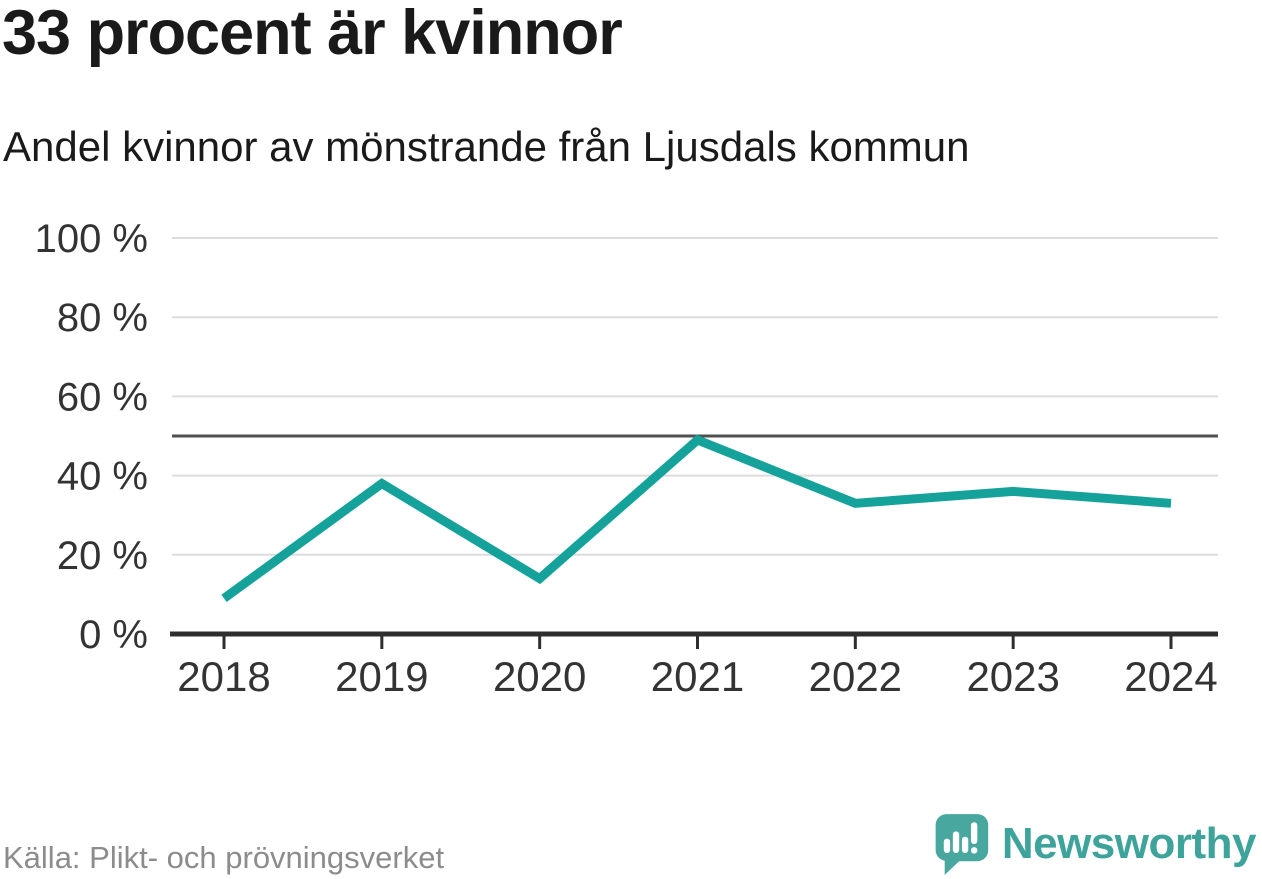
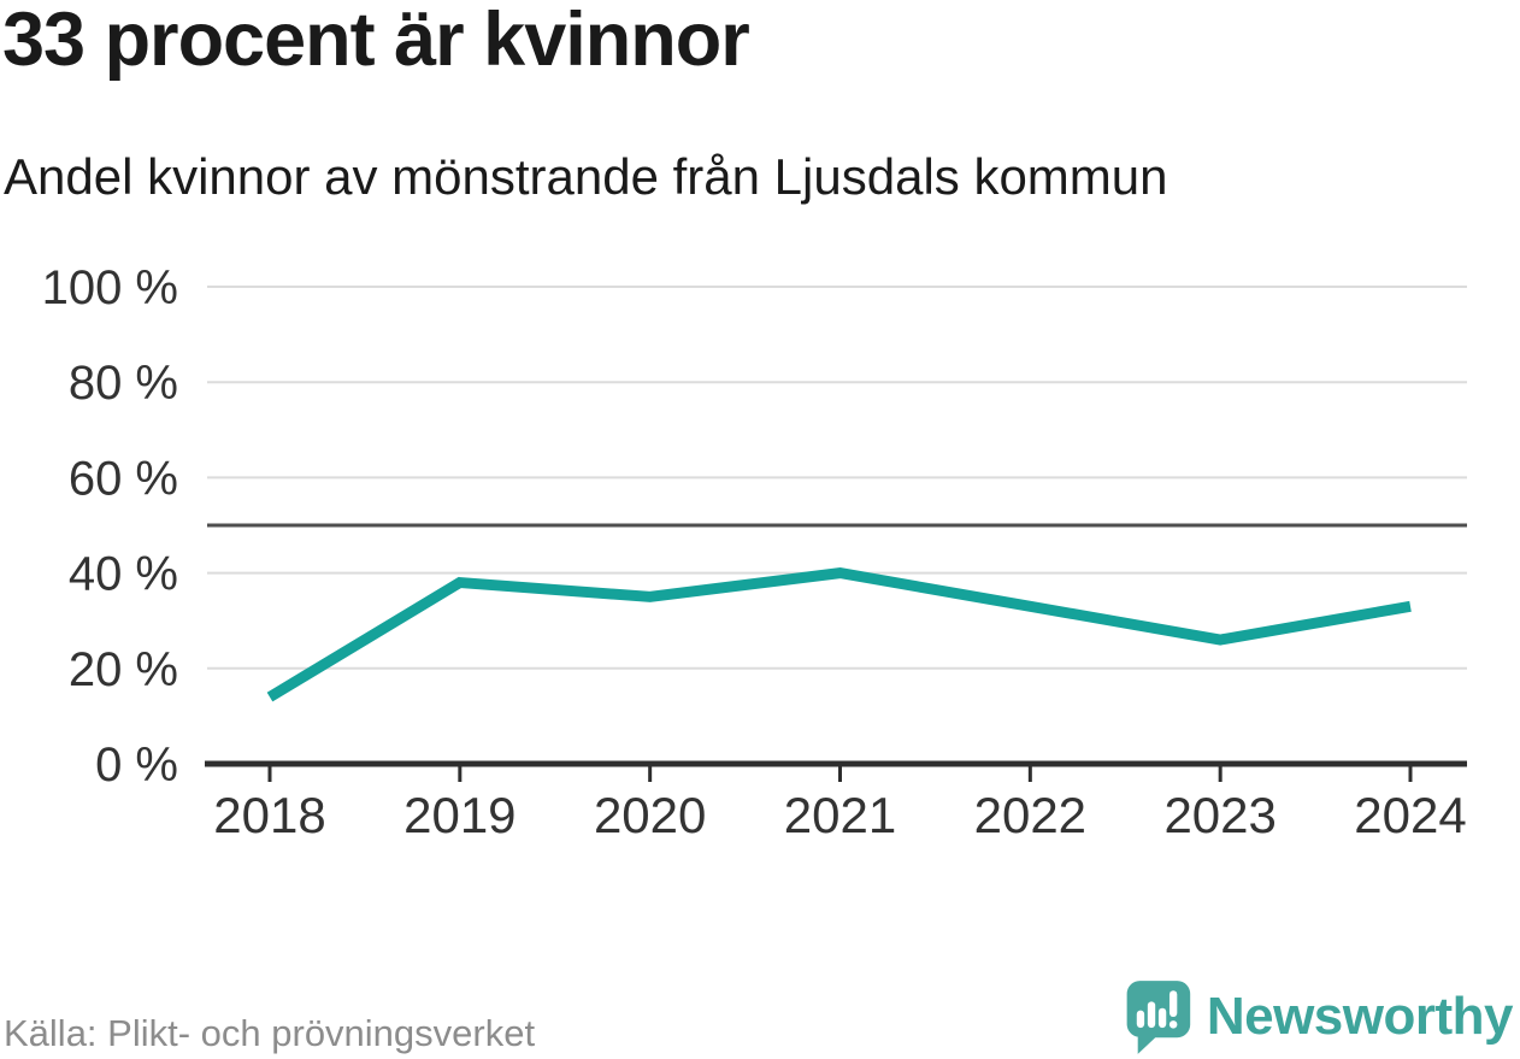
2018: 9% -> 14%
2020: 14% -> 35%
2021: 49% -> 40%
2023: 36% -> 26%
